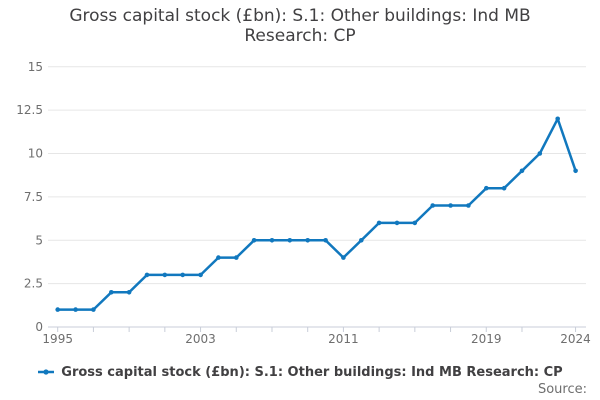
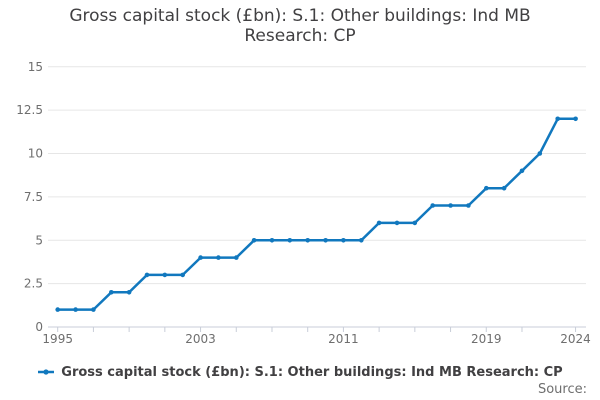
2003: 3 -> 4
2011: 4 -> 5
2024: 9 -> 12
